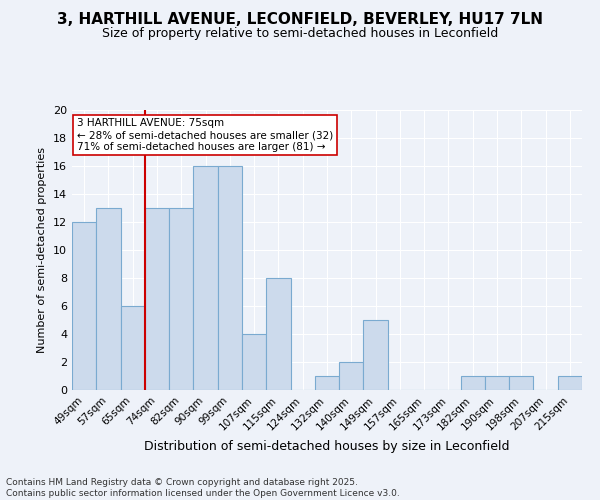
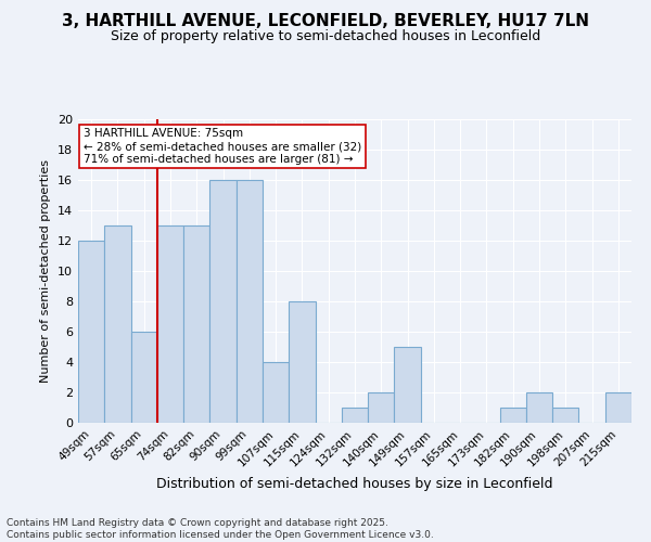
190sqm: 1 -> 2
215sqm: 1 -> 2
